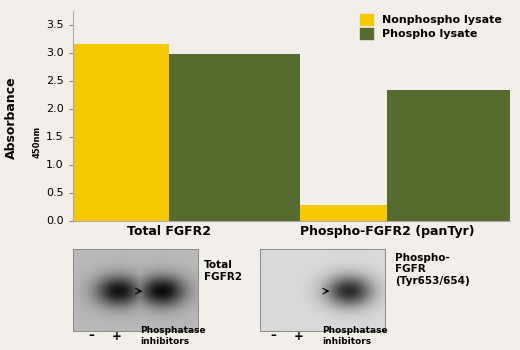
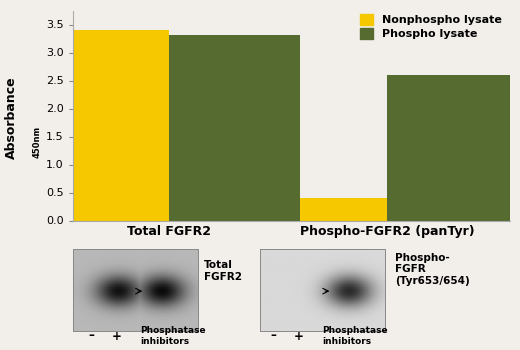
Nonphospho lysate/Total FGFR2: 3.15 -> 3.40
Phospho lysate/Total FGFR2: 2.97 -> 3.32
Nonphospho lysate/Phospho-FGFR2 (panTyr): 0.28 -> 0.40
Phospho lysate/Phospho-FGFR2 (panTyr): 2.33 -> 2.60
